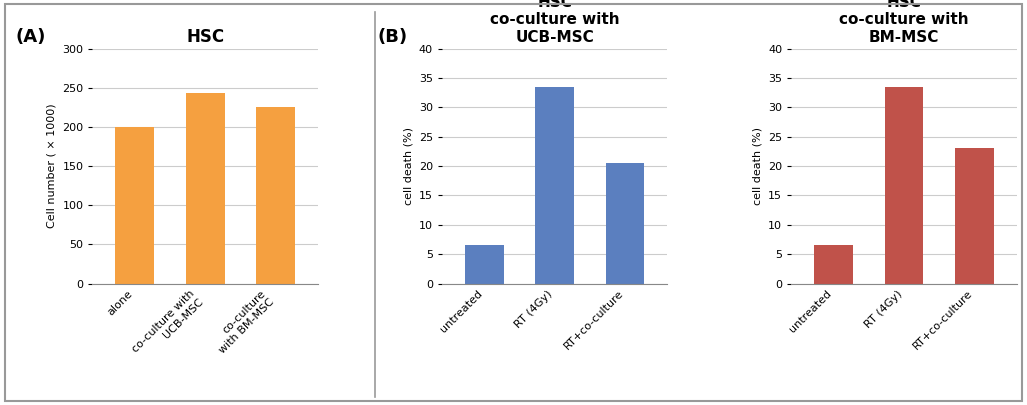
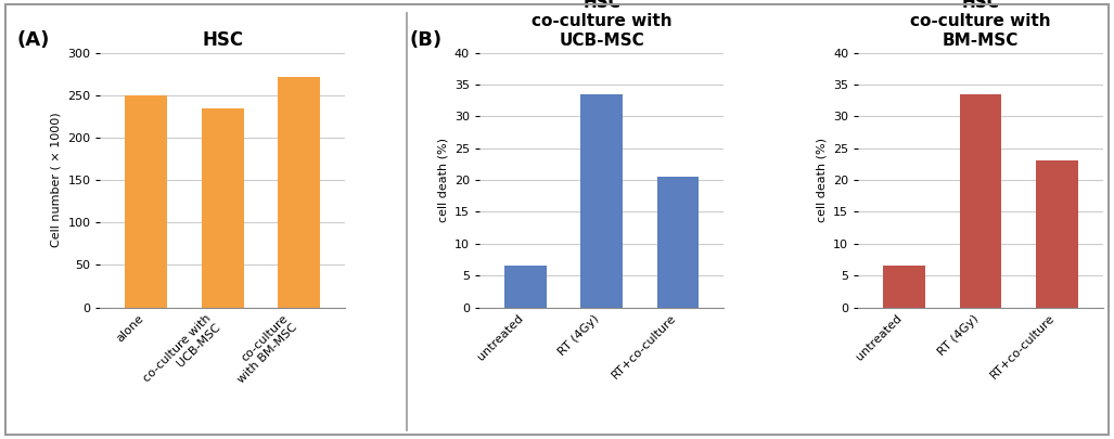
HSC/alone: 200 -> 250
HSC/co-culture with UCB-MSC: 243 -> 234
HSC/co-culture with BM-MSC: 225 -> 272
